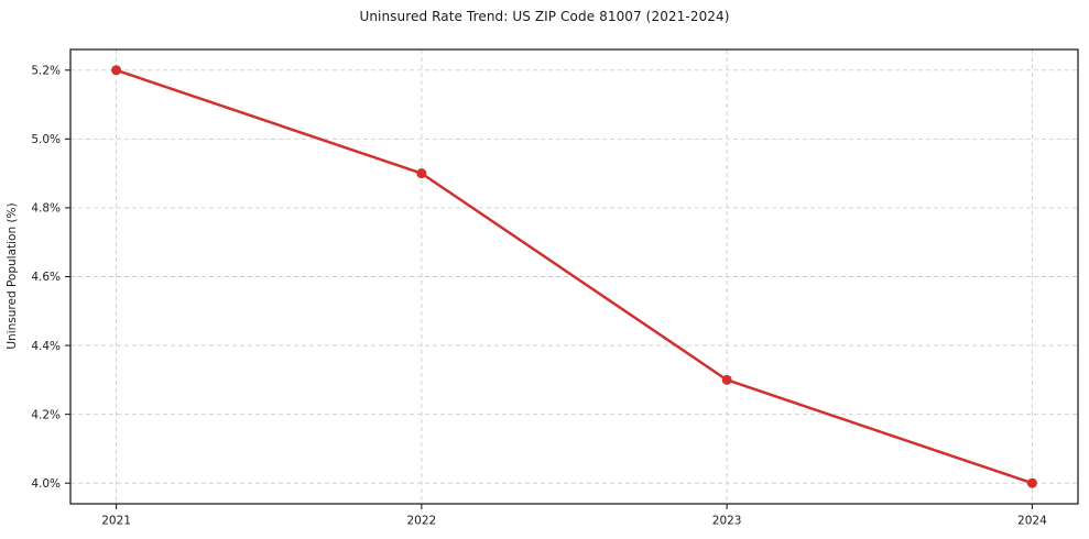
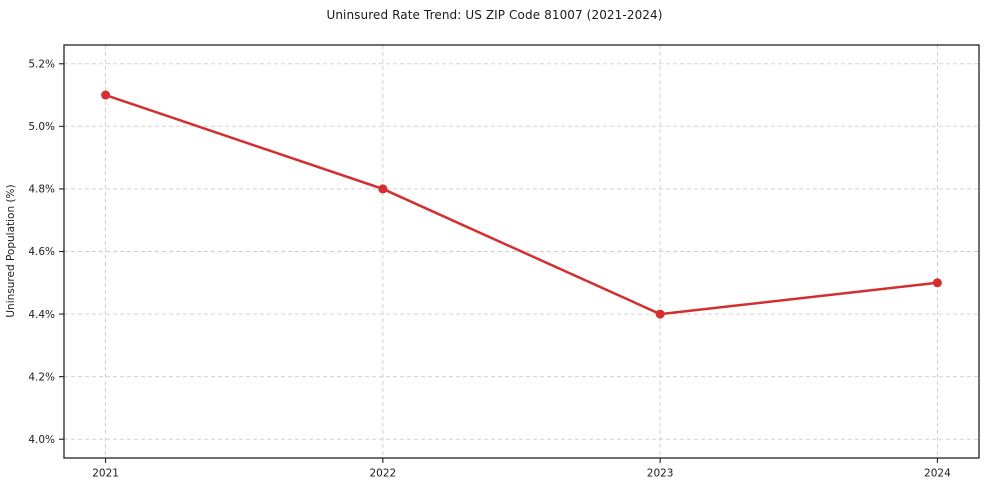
2021: 5.2% -> 5.1%
2022: 4.9% -> 4.8%
2023: 4.3% -> 4.4%
2024: 4.0% -> 4.5%
